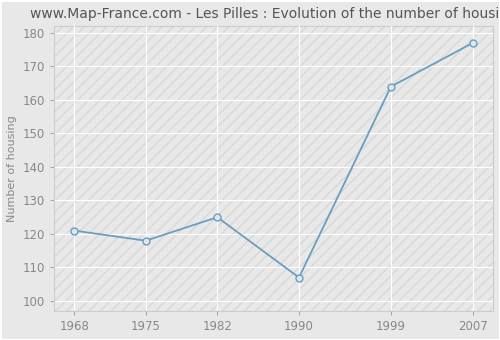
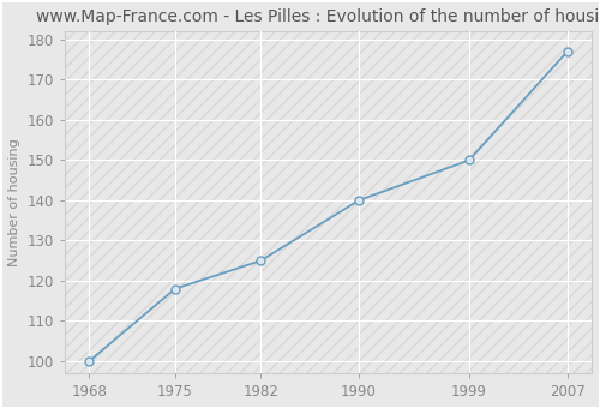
1968: 121 -> 100
1990: 107 -> 140
1999: 164 -> 150
